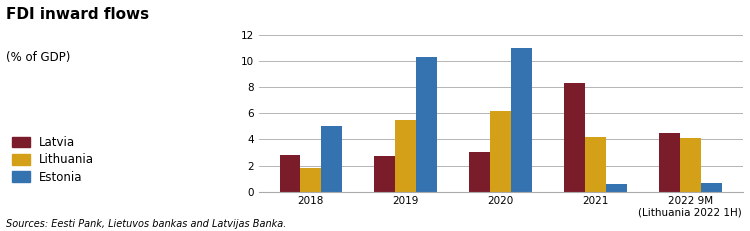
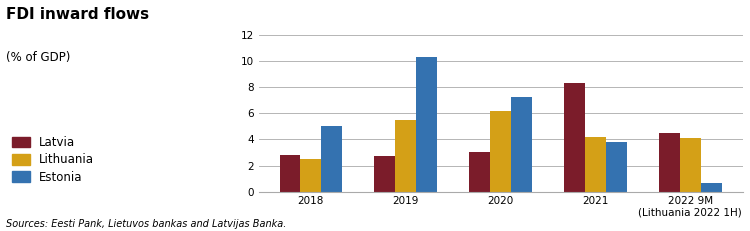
Lithuania/2018: 1.8 -> 2.5
Estonia/2020: 11.0 -> 7.2
Estonia/2021: 0.6 -> 3.8
